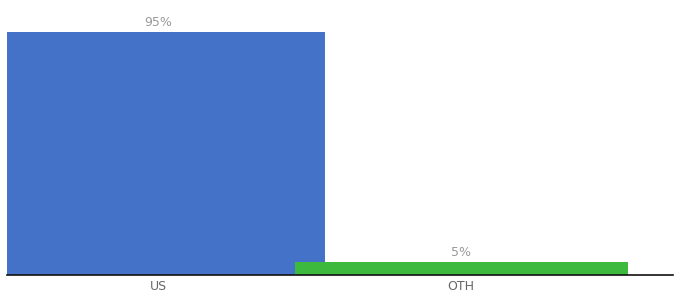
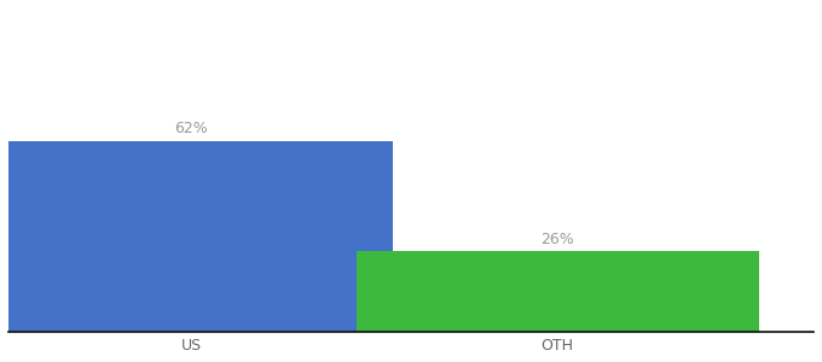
US: 95% -> 62%
OTH: 5% -> 26%
